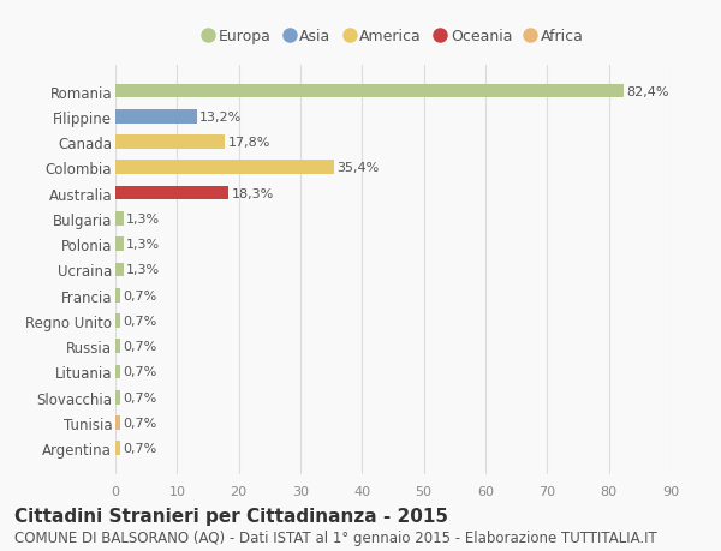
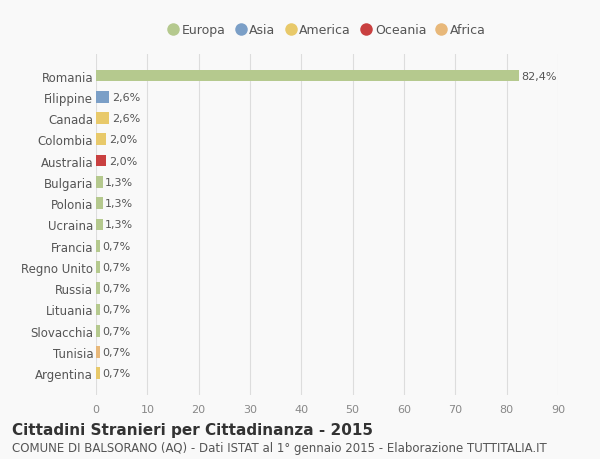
Filippine: 13,2% -> 2,6%
Canada: 17,8% -> 2,6%
Colombia: 35,4% -> 2,0%
Australia: 18,3% -> 2,0%
